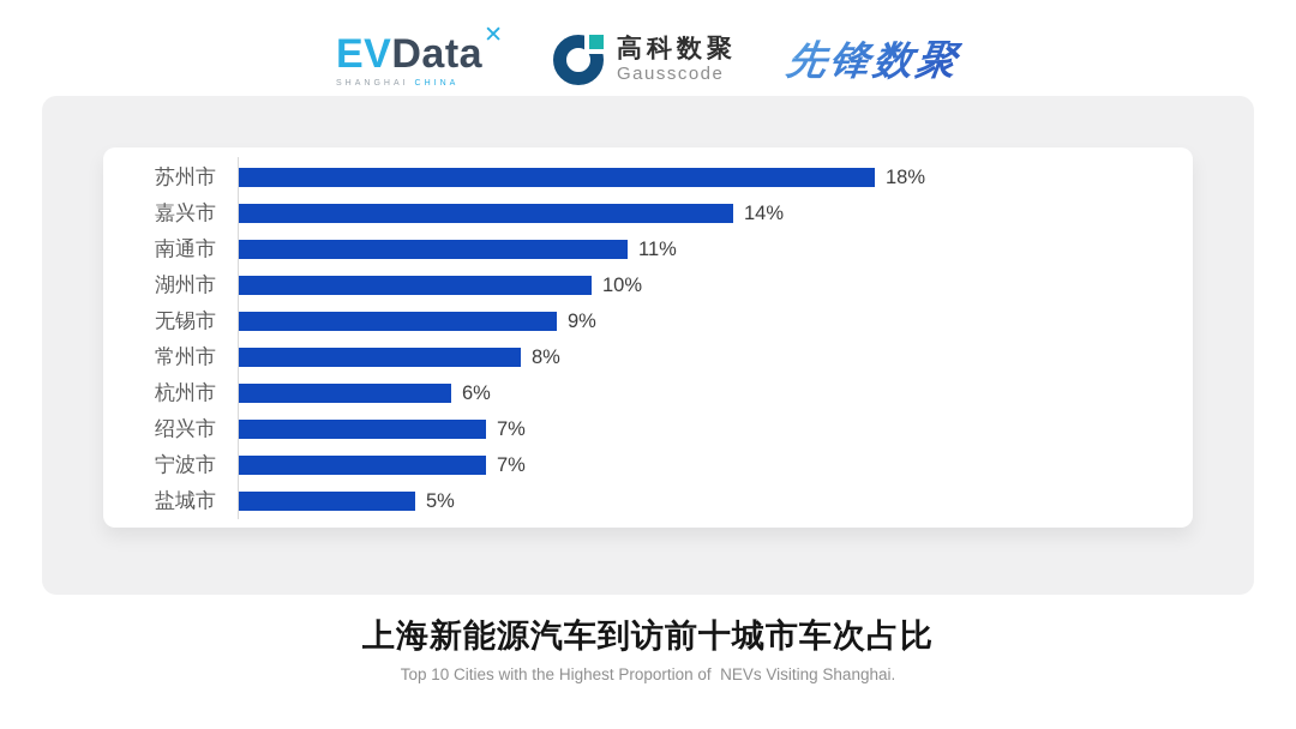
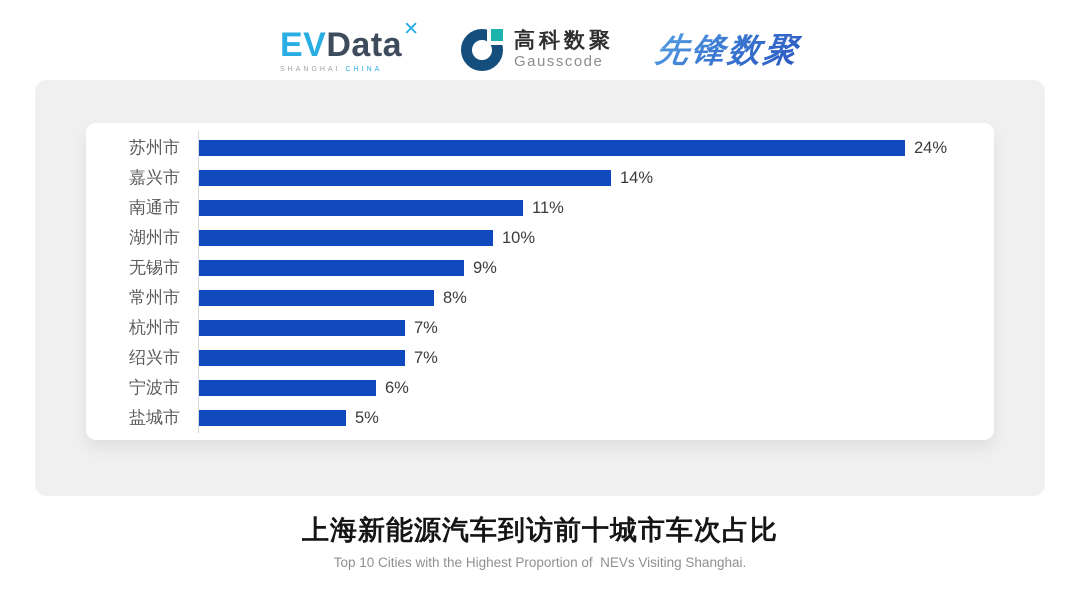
苏州市: 18% -> 24%
杭州市: 6% -> 7%
宁波市: 7% -> 6%
